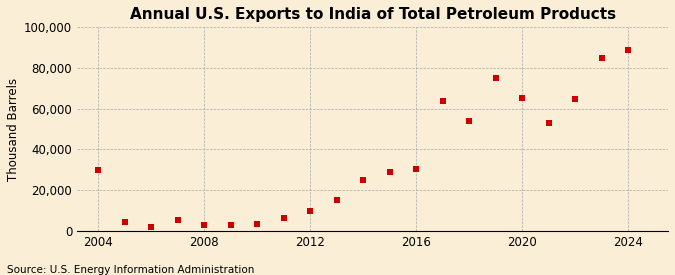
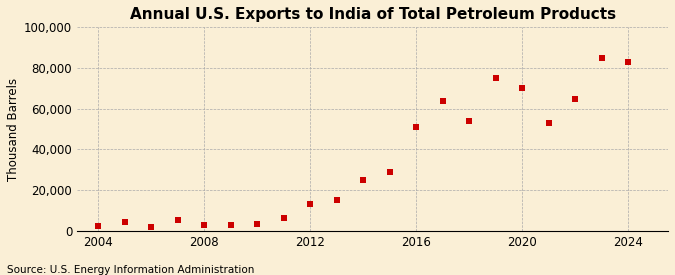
2004: 30,000 -> 2,500
2012: 10,000 -> 13,000
2016: 30,500 -> 51,000
2020: 65,500 -> 70,000
2024: 89,000 -> 83,000
